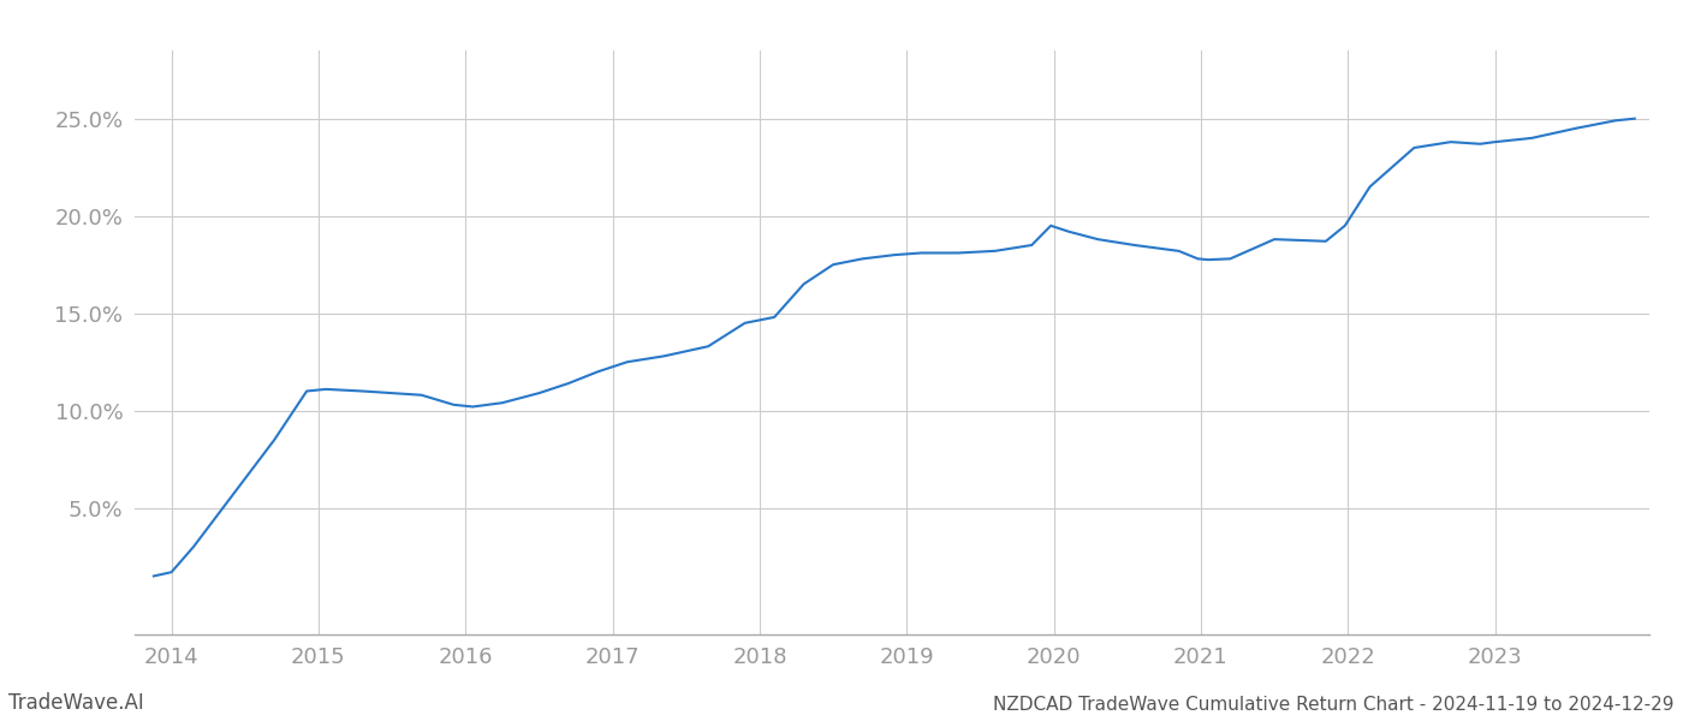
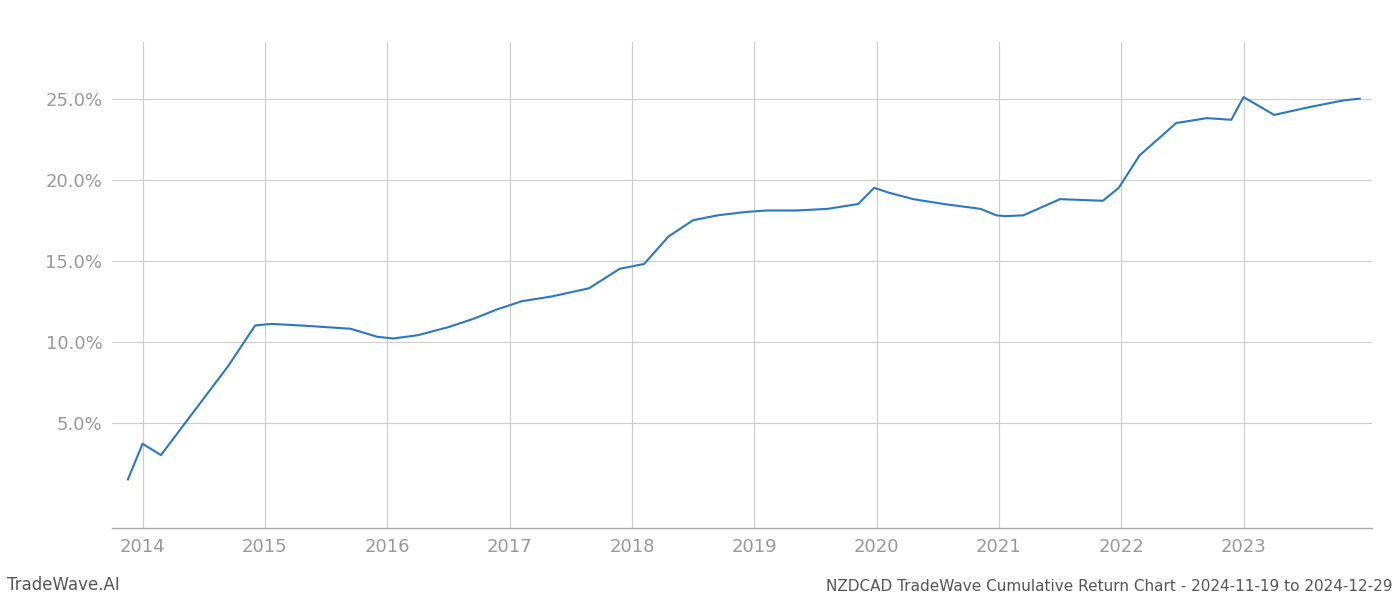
2014: 1.7% -> 3.7%
2023: 23.8% -> 25.1%
